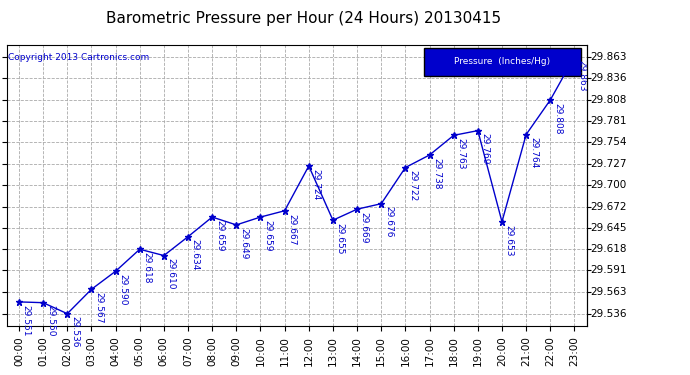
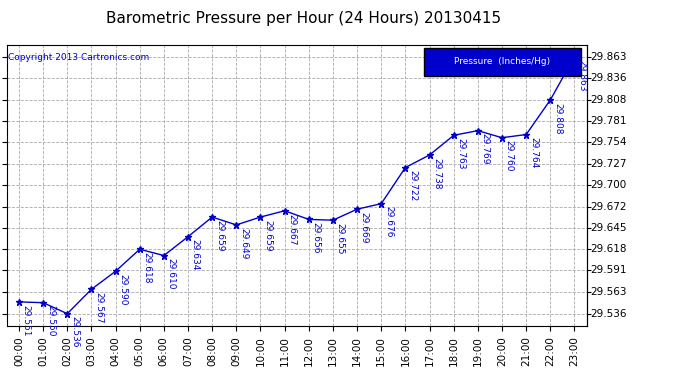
12:00: 29.724 -> 29.656
20:00: 29.653 -> 29.760
